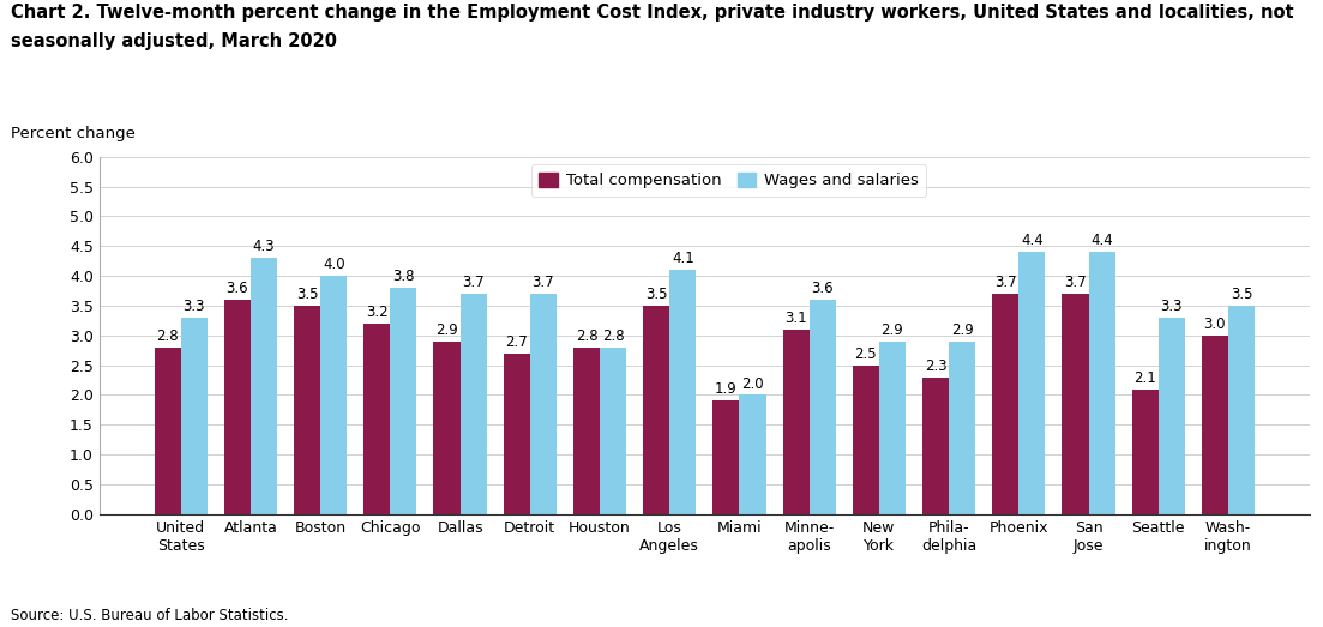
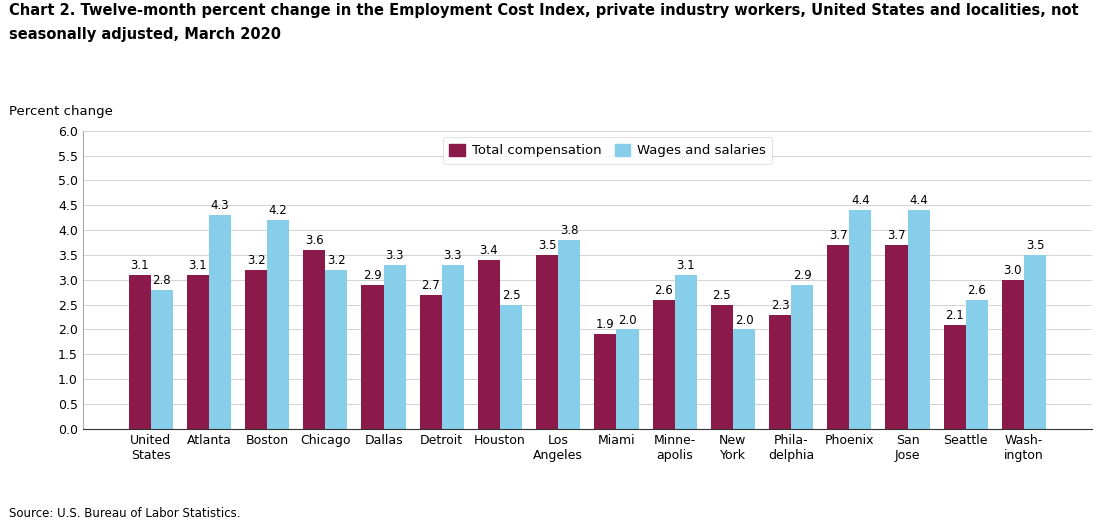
Total compensation/United States: 2.8 -> 3.1
Wages and salaries/United States: 3.3 -> 2.8
Total compensation/Atlanta: 3.6 -> 3.1
Total compensation/Boston: 3.5 -> 3.2
Wages and salaries/Boston: 4.0 -> 4.2
Total compensation/Chicago: 3.2 -> 3.6
Wages and salaries/Chicago: 3.8 -> 3.2
Wages and salaries/Dallas: 3.7 -> 3.3
Wages and salaries/Detroit: 3.7 -> 3.3
Total compensation/Houston: 2.8 -> 3.4
Wages and salaries/Houston: 2.8 -> 2.5
Wages and salaries/Los Angeles: 4.1 -> 3.8
Total compensation/Minne- apolis: 3.1 -> 2.6
Wages and salaries/Minne- apolis: 3.6 -> 3.1
Wages and salaries/New York: 2.9 -> 2.0
Wages and salaries/Seattle: 3.3 -> 2.6
